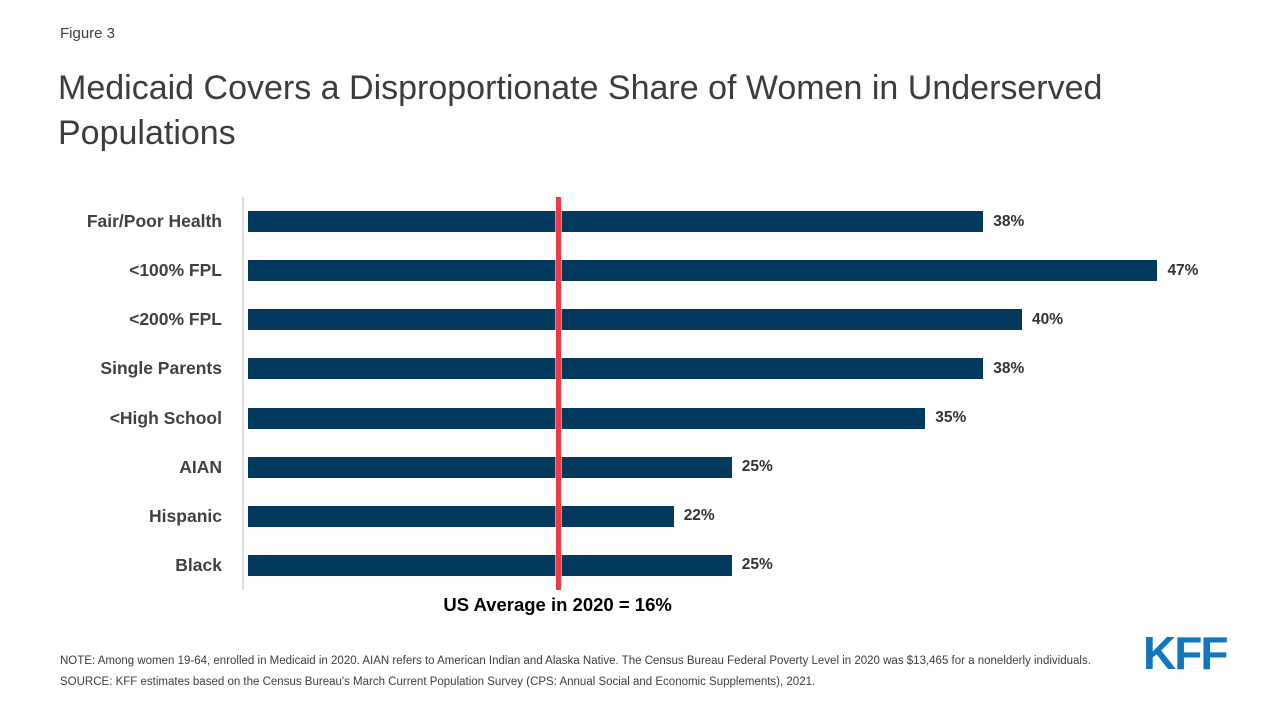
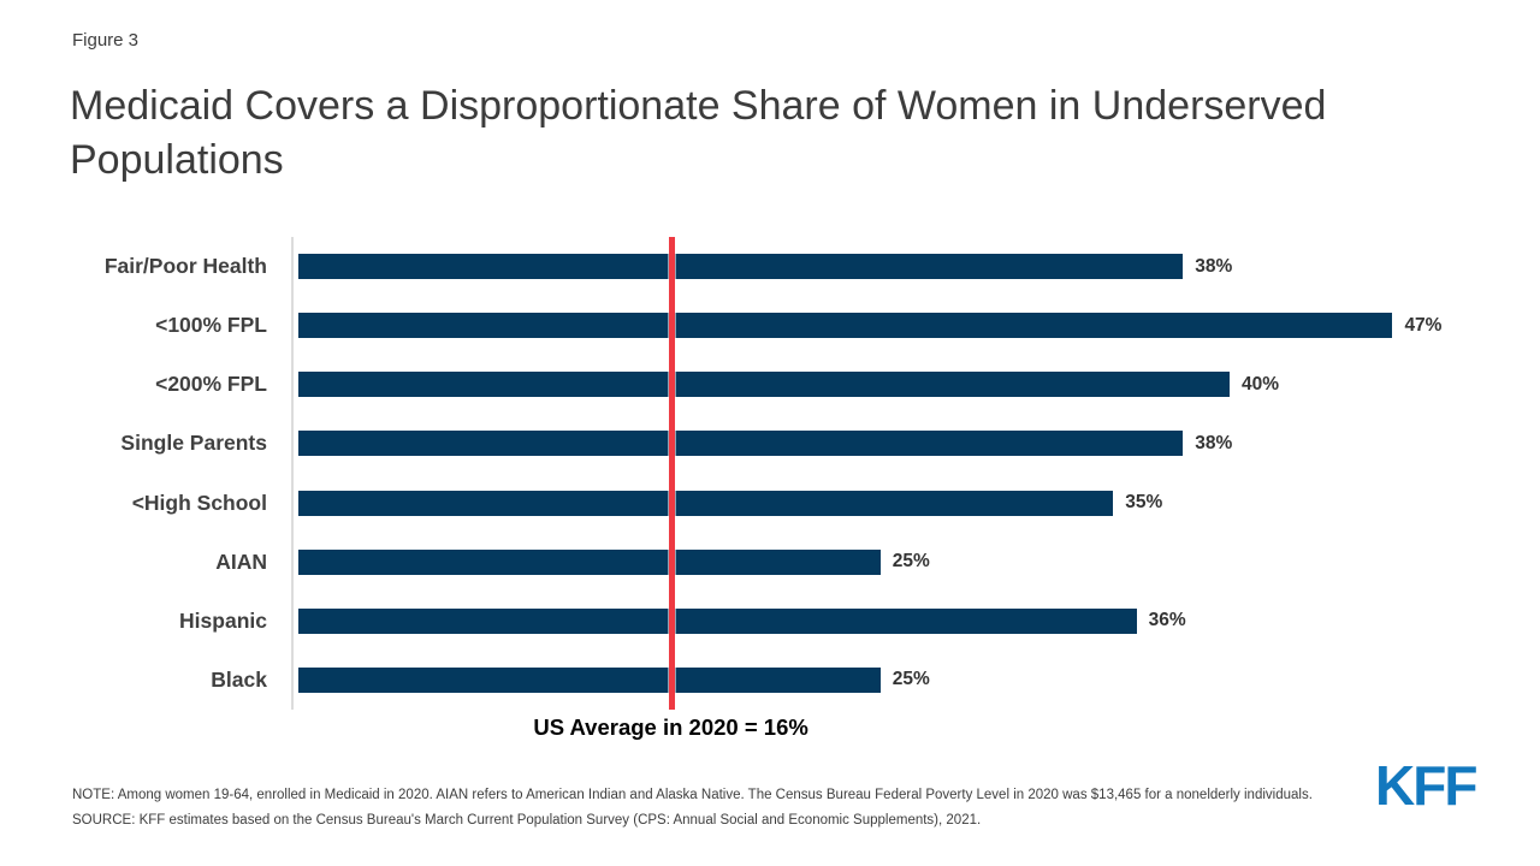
Hispanic: 22% -> 36%
